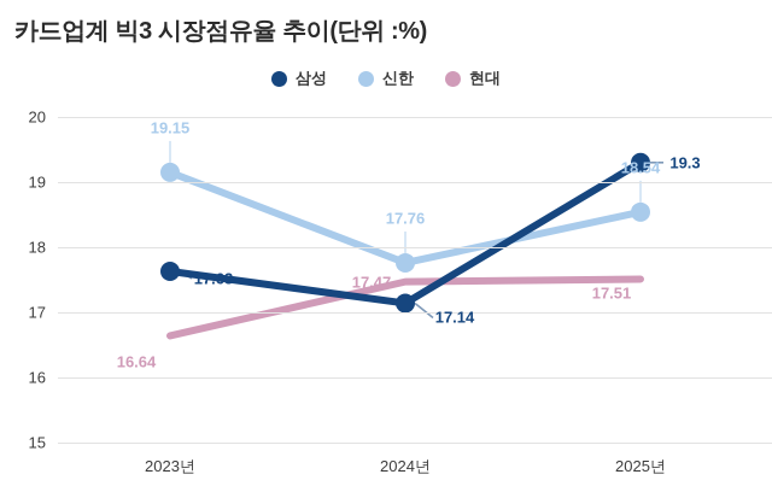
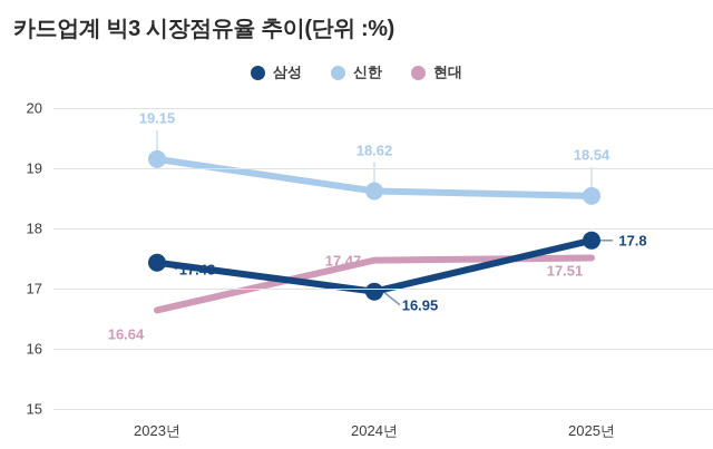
삼성/2023년: 17.63 -> 17.43
삼성/2024년: 17.14 -> 16.95
신한/2024년: 17.76 -> 18.62
삼성/2025년: 19.3 -> 17.8
